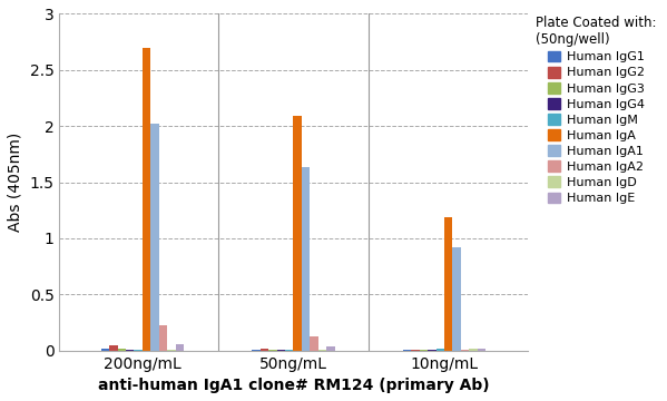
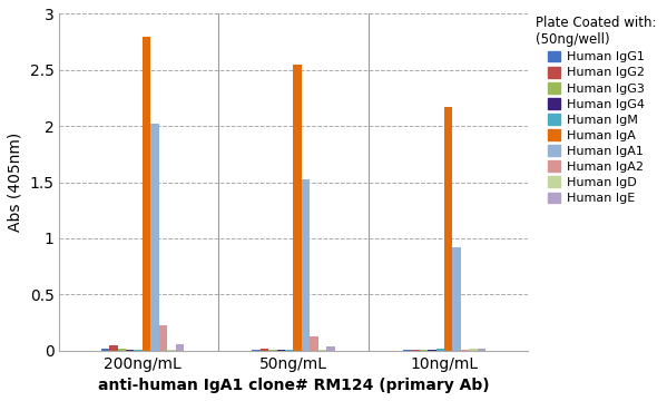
Human IgA/200ng/mL: 2.70 -> 2.80
Human IgA/50ng/mL: 2.09 -> 2.55
Human IgA1/50ng/mL: 1.63 -> 1.53
Human IgA/10ng/mL: 1.19 -> 2.17
